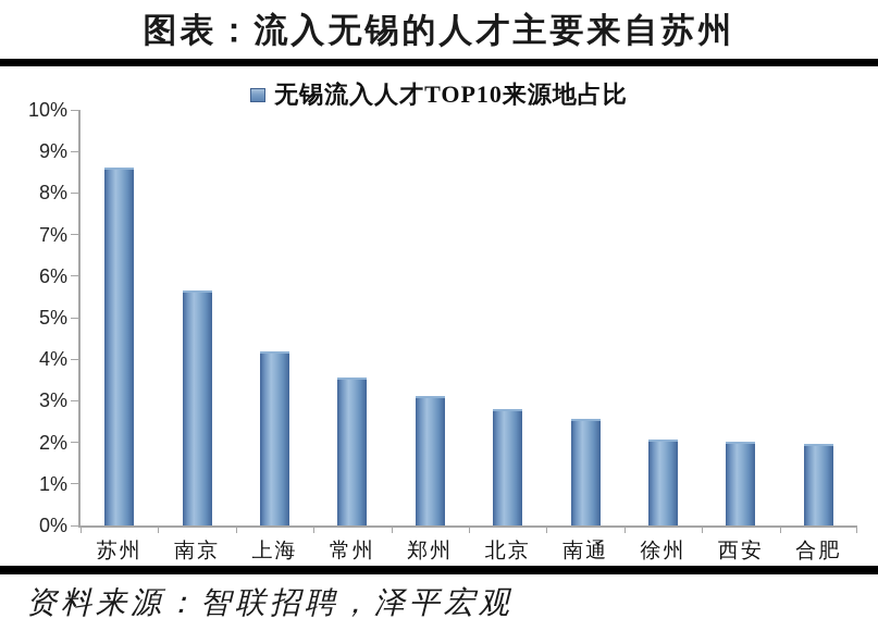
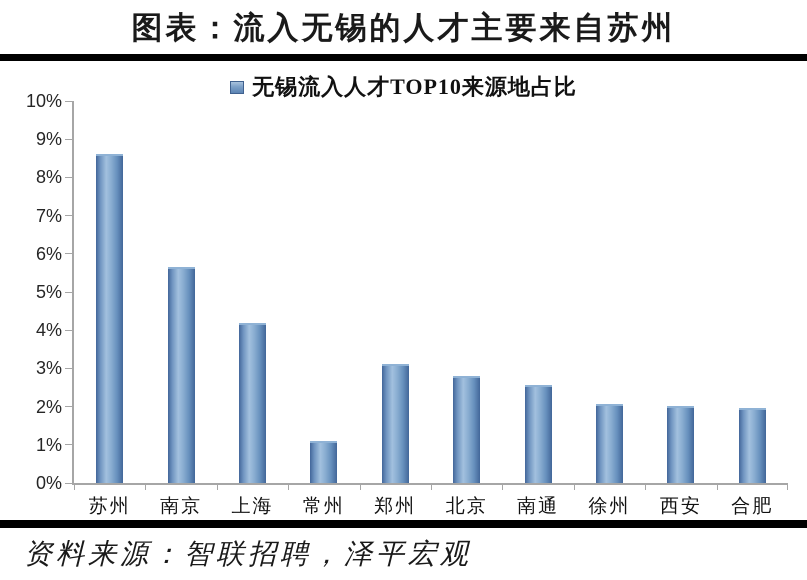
常州: 3.6% -> 1.1%
